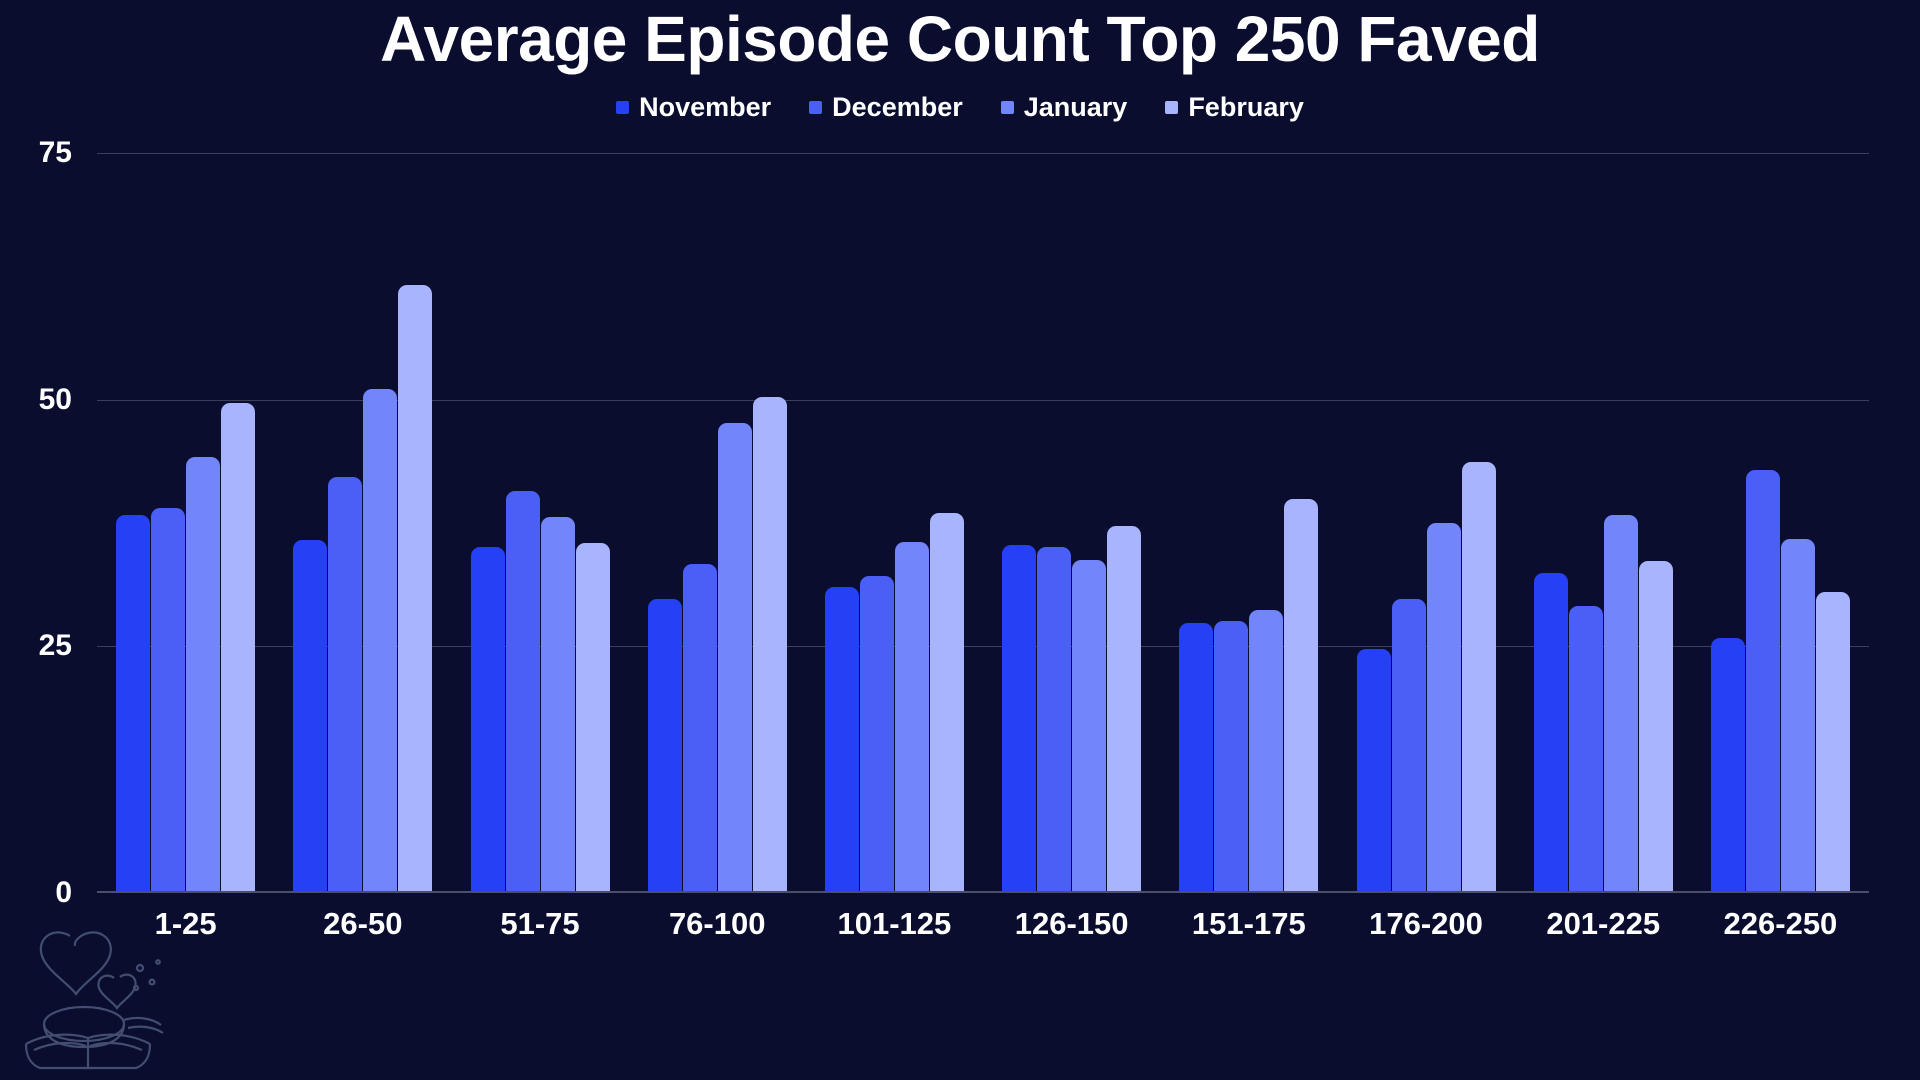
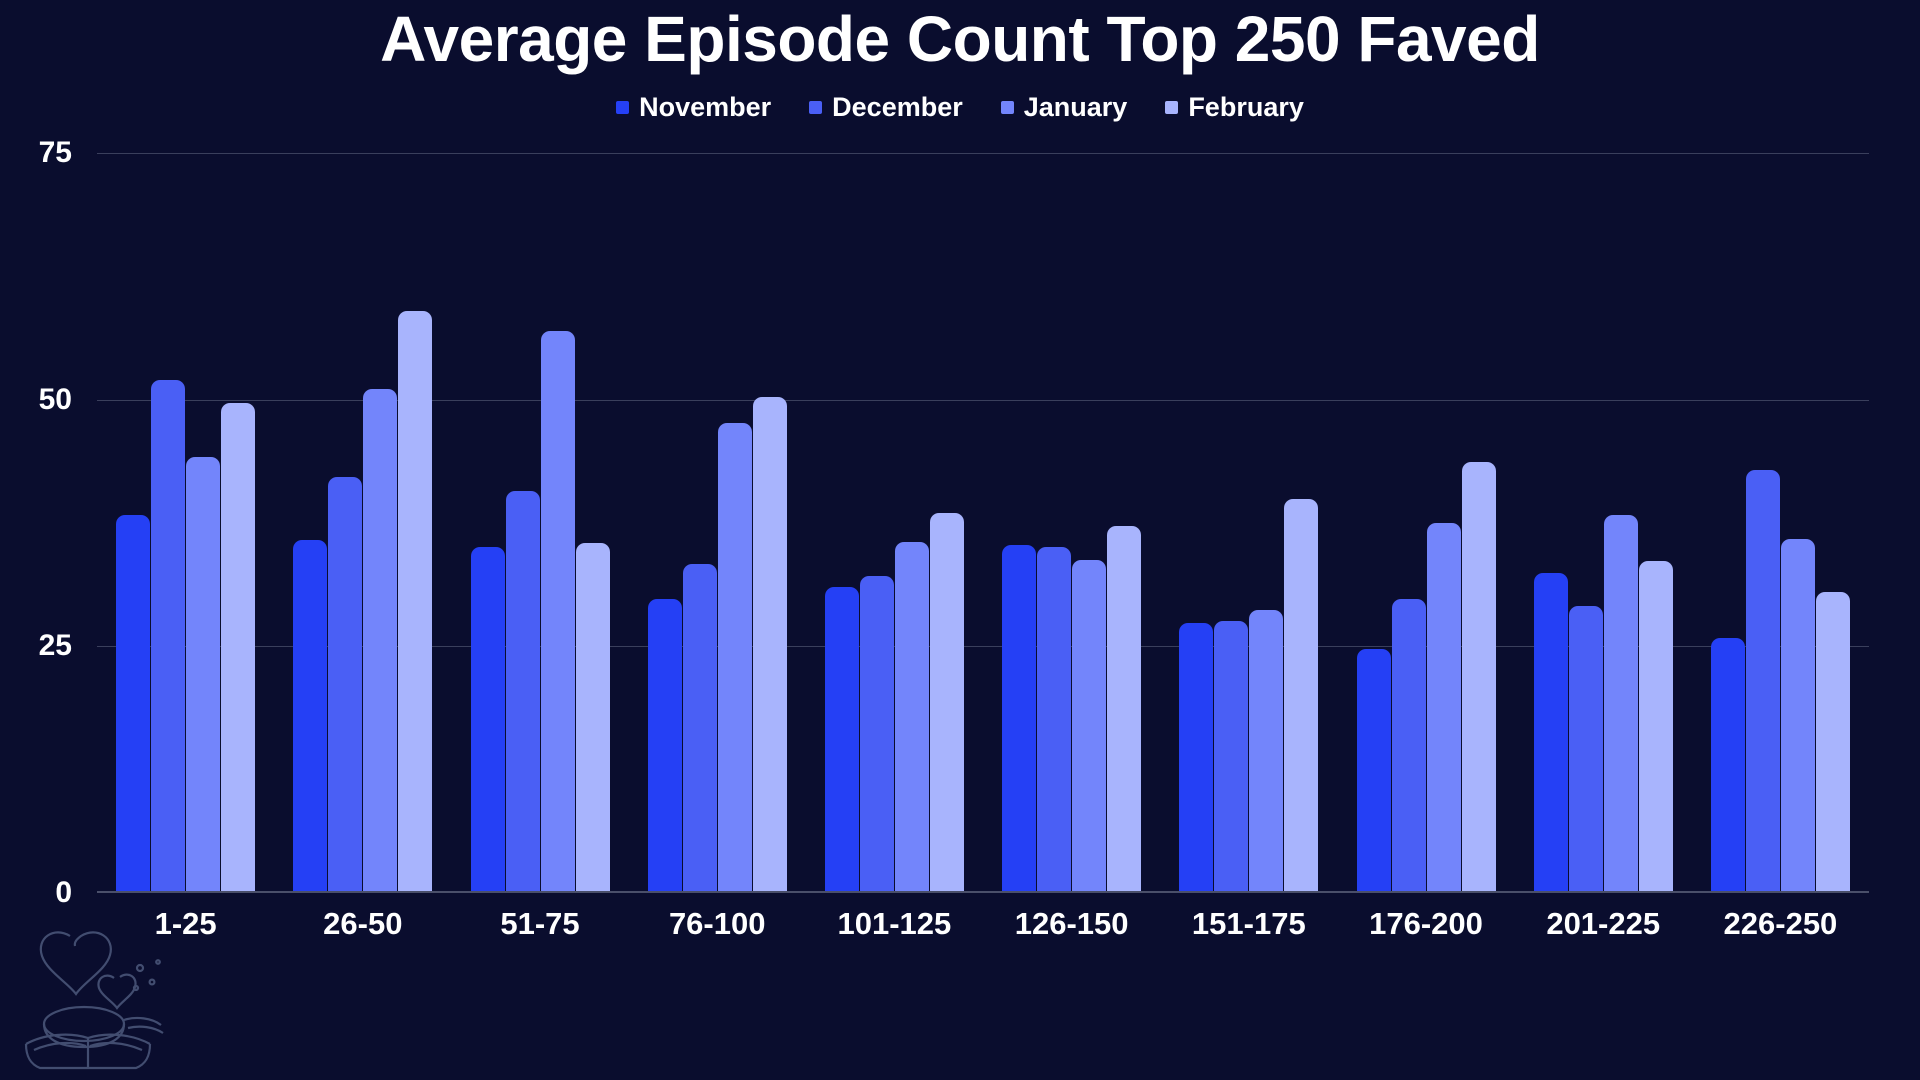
December/1-25: 39 -> 52
February/26-50: 62 -> 59
January/51-75: 38 -> 57
